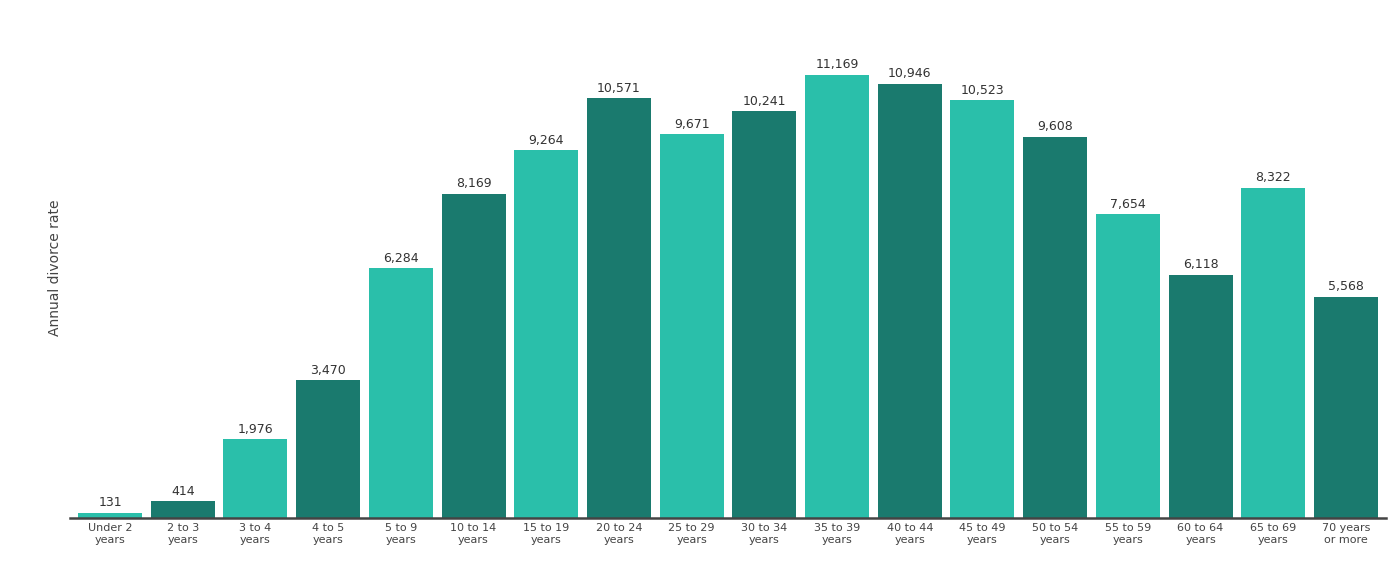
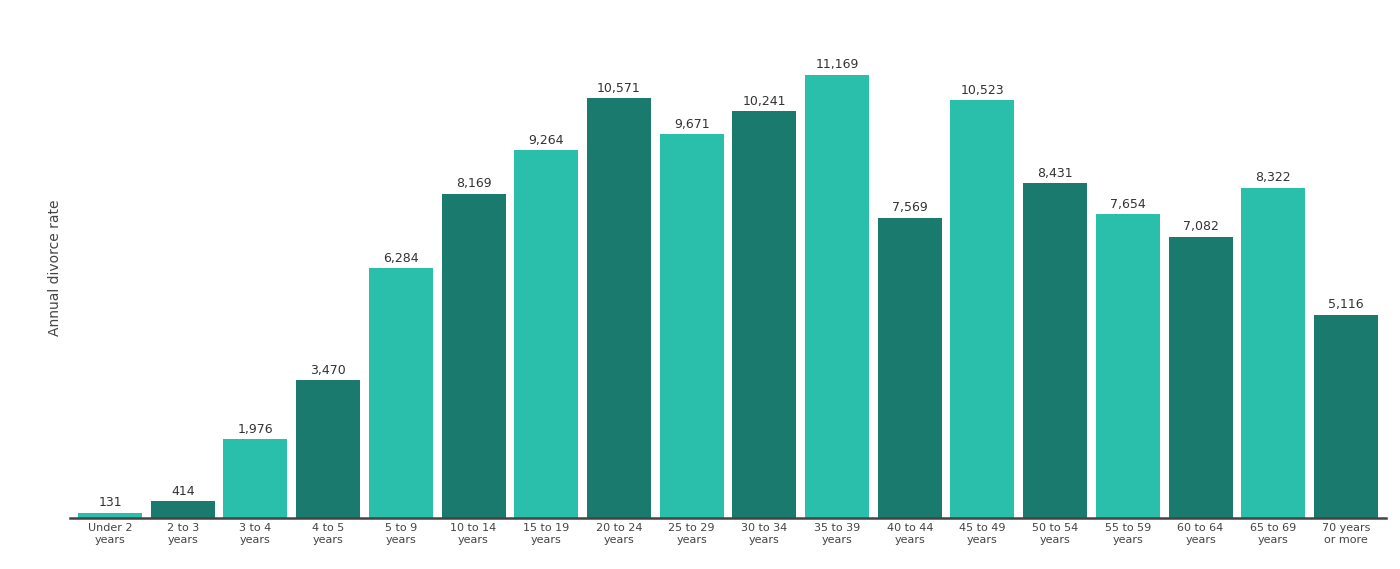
40 to 44 years: 10,946 -> 7,569
50 to 54 years: 9,608 -> 8,431
60 to 64 years: 6,118 -> 7,082
70 years or more: 5,568 -> 5,116
